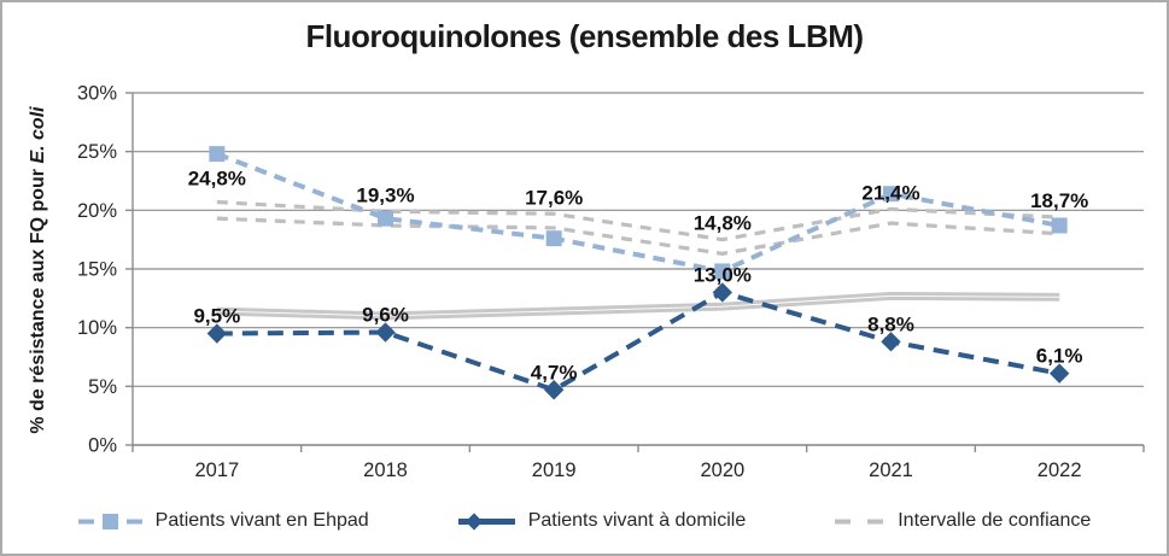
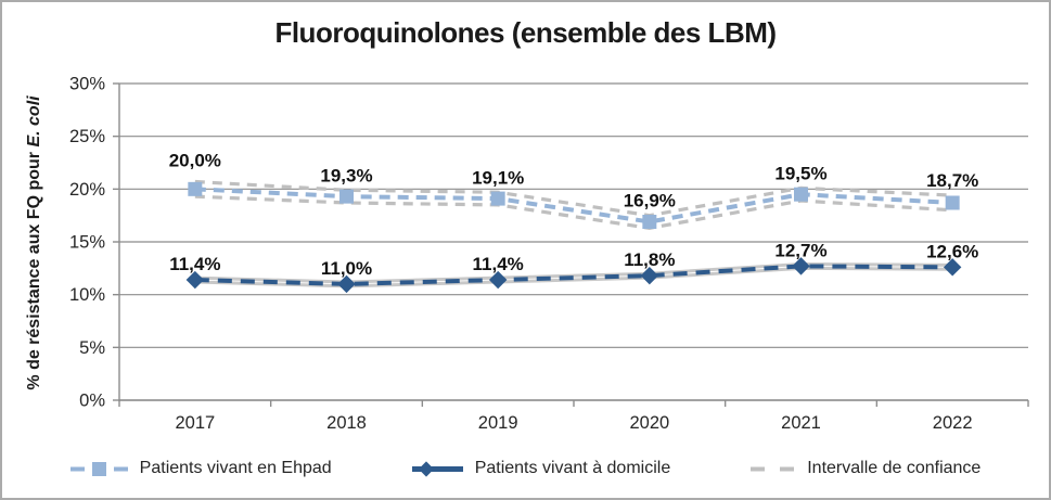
Patients vivant en Ehpad/2017: 24,8% -> 20,0%
Patients vivant à domicile/2017: 9,5% -> 11,4%
Patients vivant à domicile/2018: 9,6% -> 11,0%
Patients vivant en Ehpad/2019: 17,6% -> 19,1%
Patients vivant à domicile/2019: 4,7% -> 11,4%
Patients vivant en Ehpad/2020: 14,8% -> 16,9%
Patients vivant à domicile/2020: 13,0% -> 11,8%
Patients vivant en Ehpad/2021: 21,4% -> 19,5%
Patients vivant à domicile/2021: 8,8% -> 12,7%
Patients vivant à domicile/2022: 6,1% -> 12,6%
